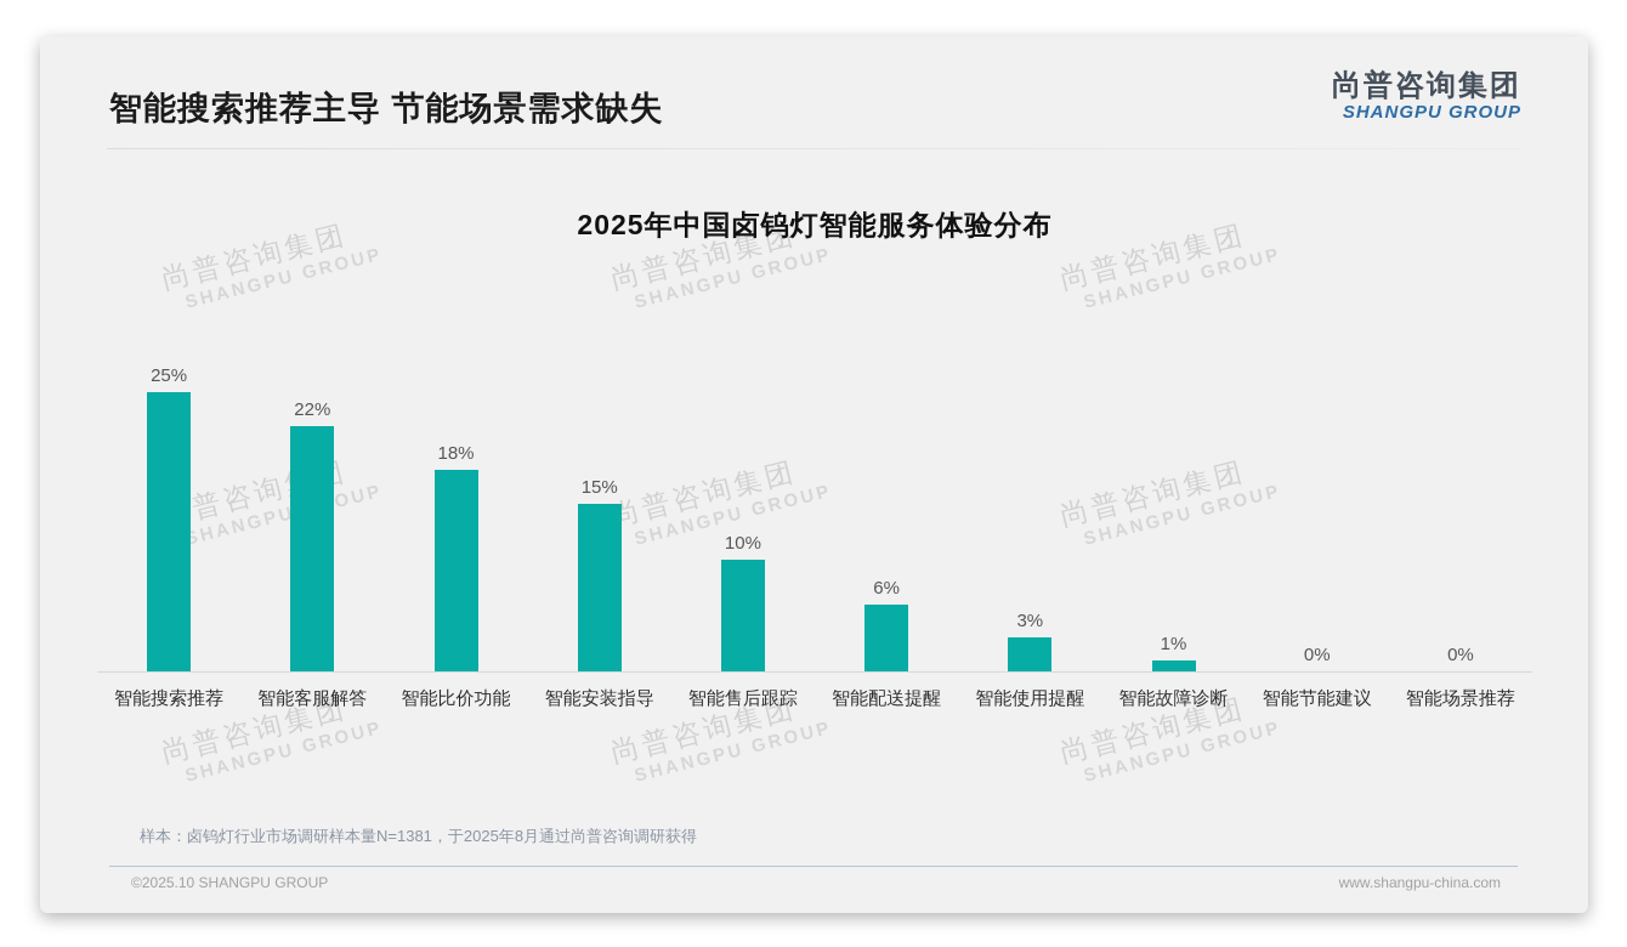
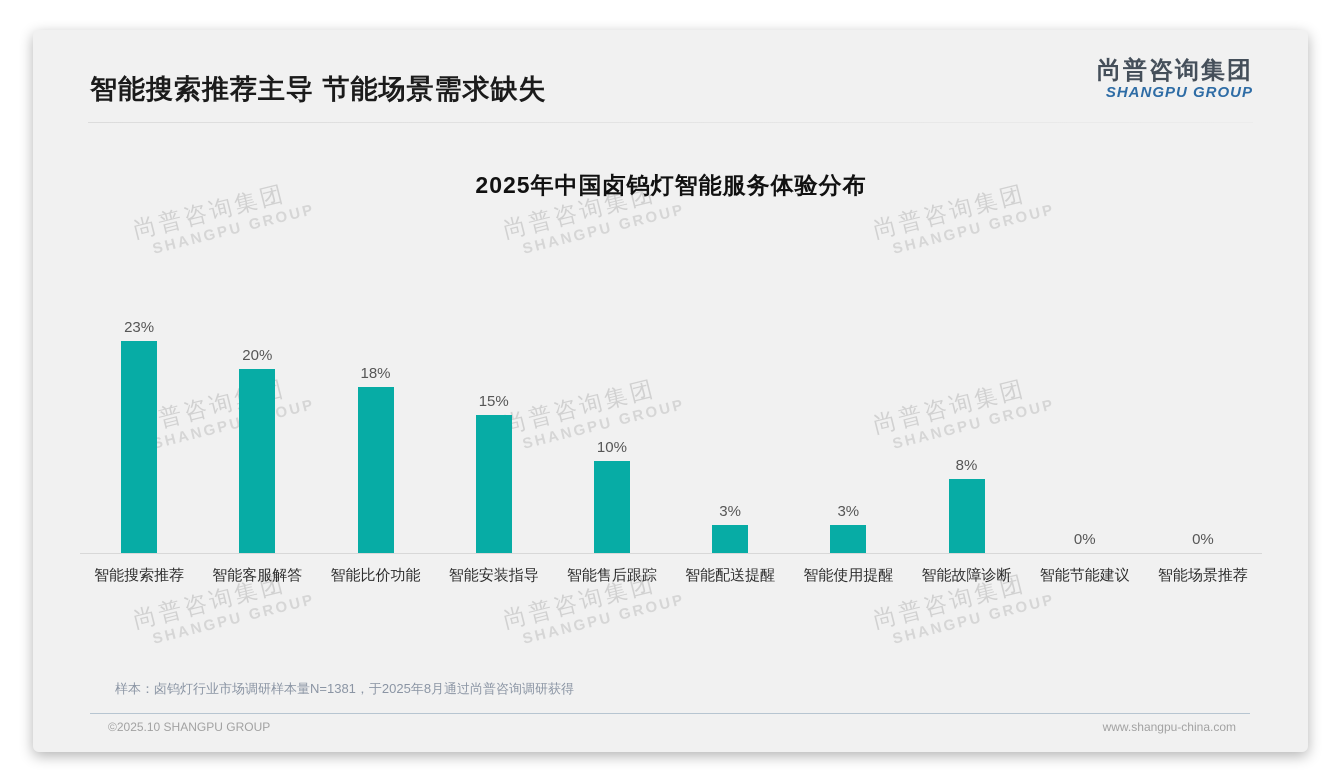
智能搜索推荐: 25% -> 23%
智能客服解答: 22% -> 20%
智能配送提醒: 6% -> 3%
智能故障诊断: 1% -> 8%
